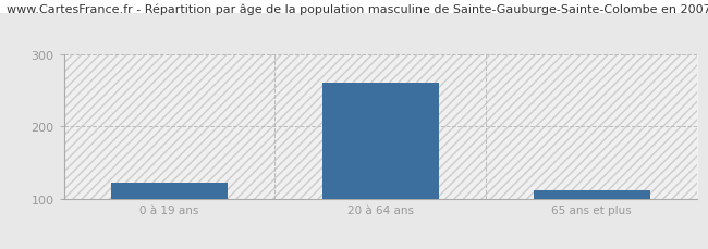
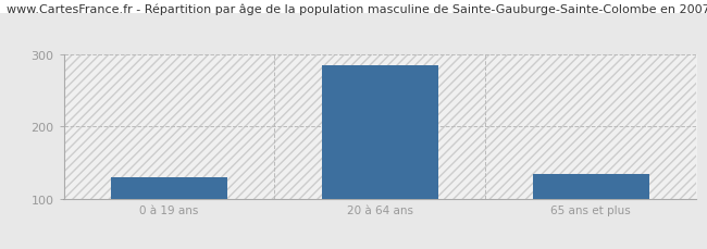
0 à 19 ans: 122 -> 130
20 à 64 ans: 260 -> 285
65 ans et plus: 112 -> 135
